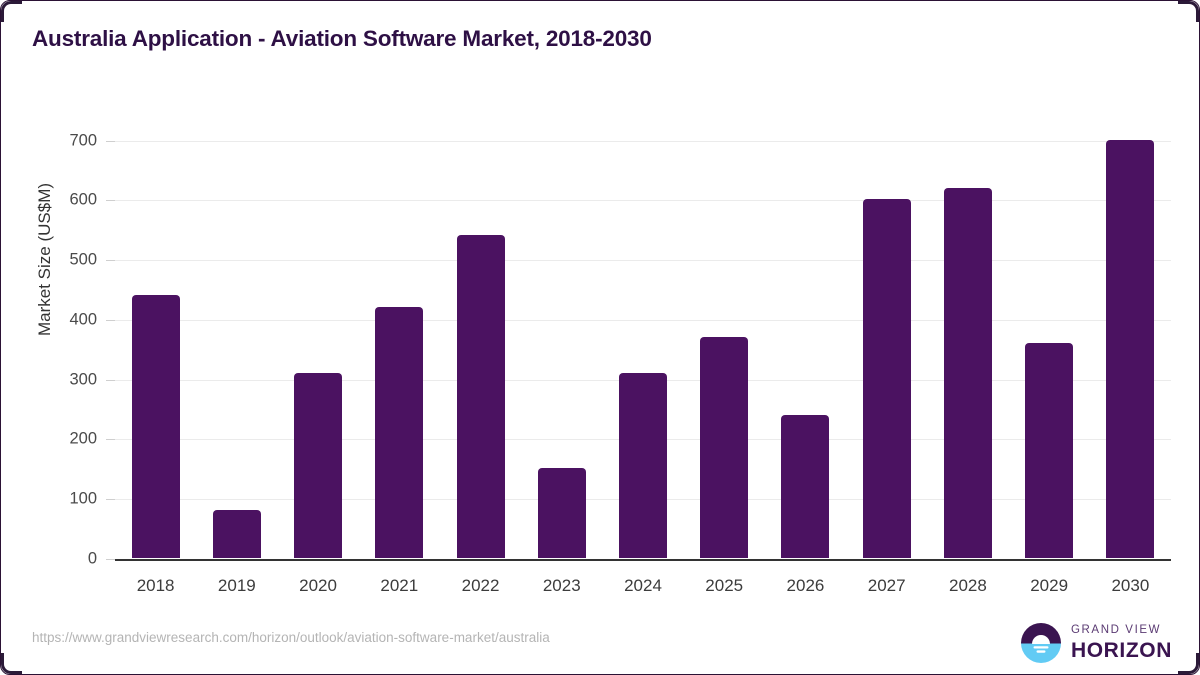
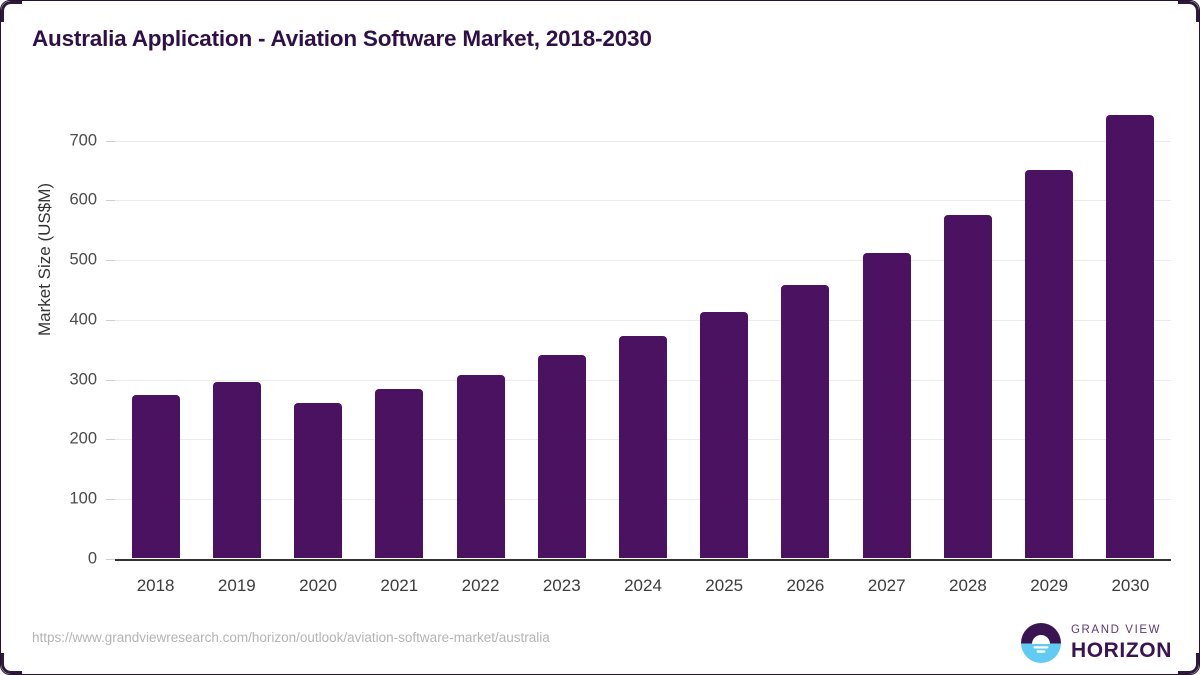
2018: 440 -> 270
2019: 80 -> 290
2020: 310 -> 260
2021: 420 -> 280
2022: 540 -> 310
2023: 150 -> 340
2024: 310 -> 370
2025: 370 -> 410
2026: 240 -> 460
2027: 600 -> 510
2028: 620 -> 570
2029: 360 -> 650
2030: 700 -> 740
